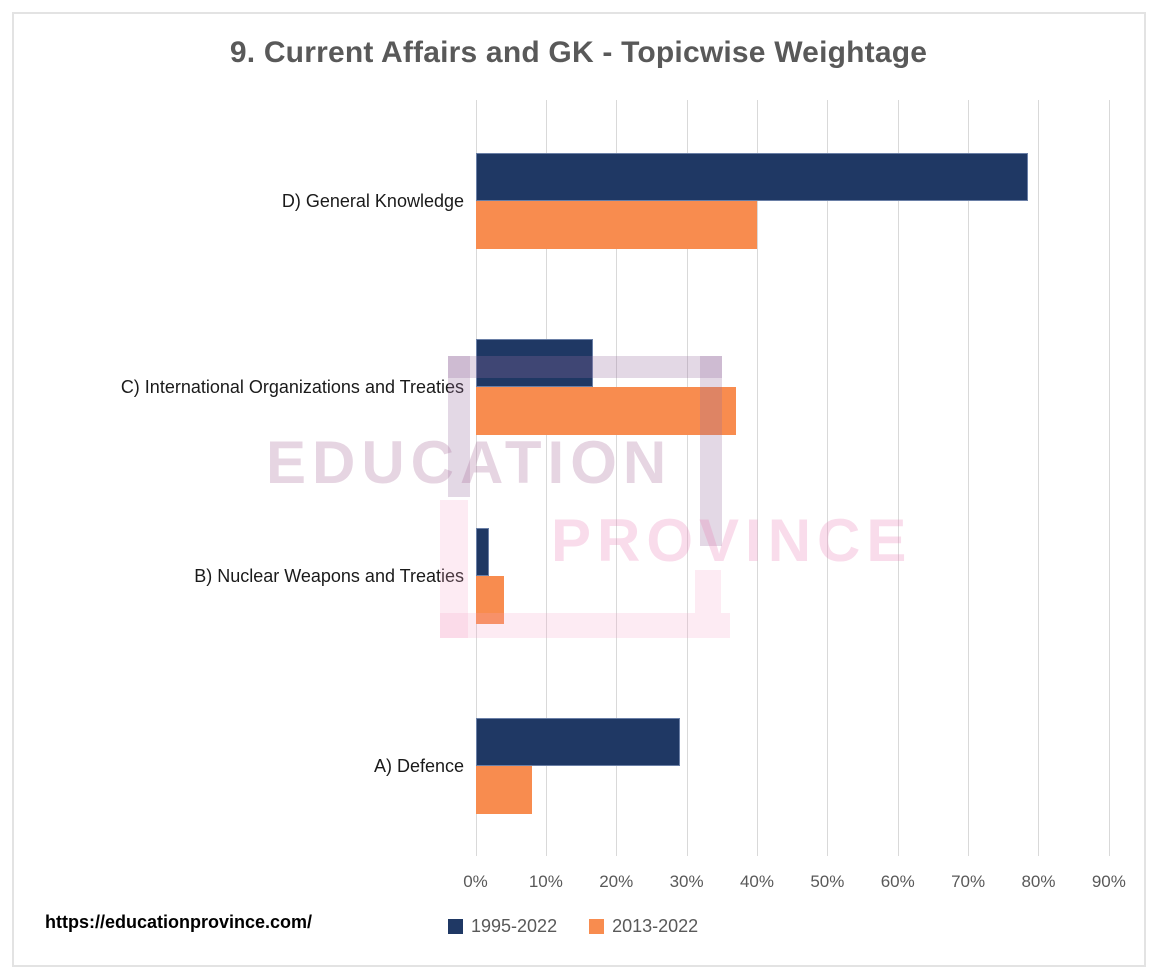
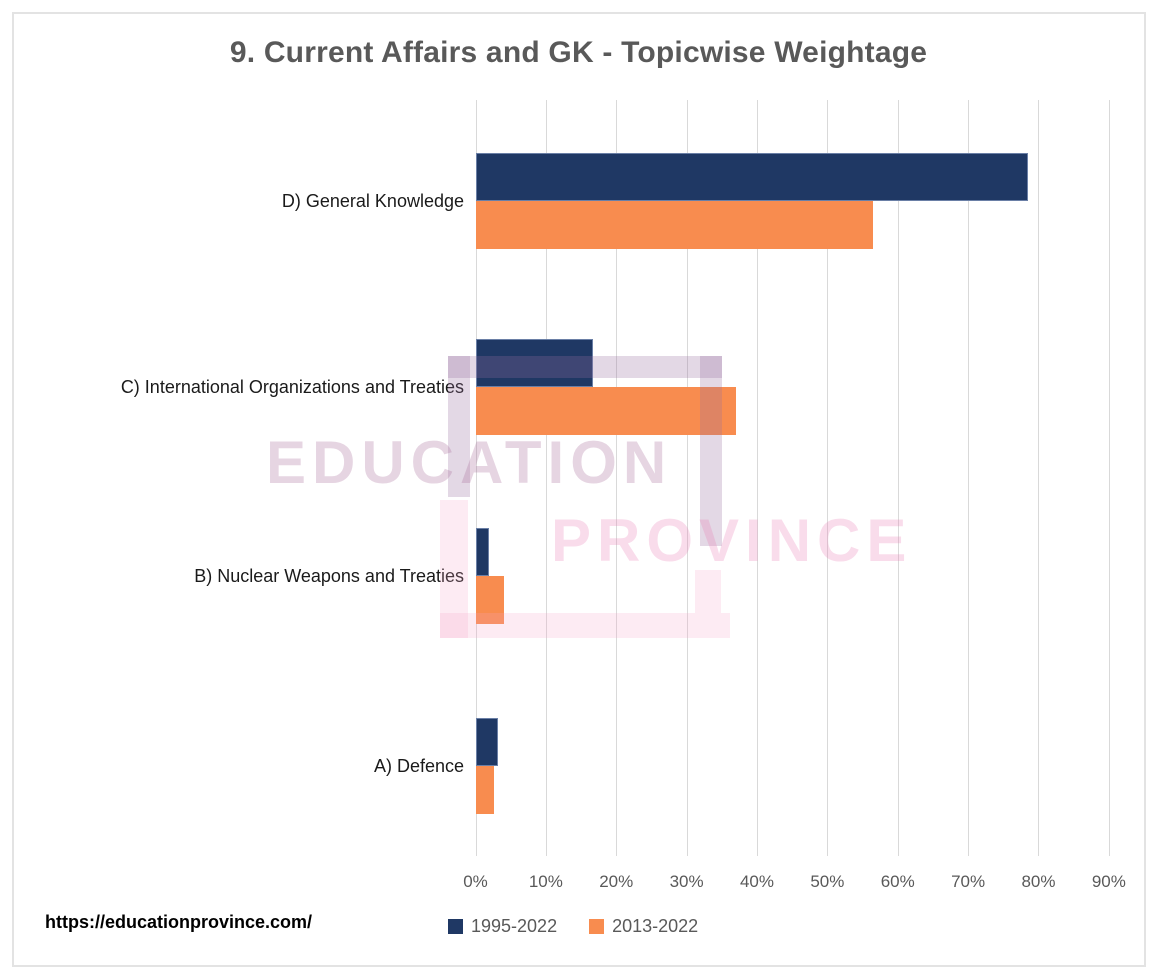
1995-2022/A) Defence: 29% -> 3%
2013-2022/A) Defence: 8% -> 3%
2013-2022/D) General Knowledge: 40% -> 56%
